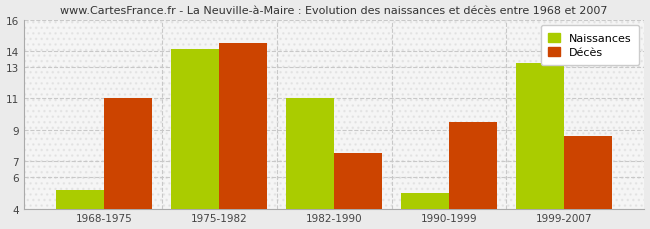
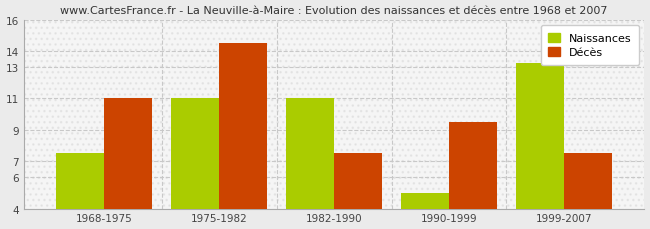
Naissances/1968-1975: 5.2 -> 7.5
Naissances/1975-1982: 14.1 -> 11.0
Décès/1999-2007: 8.6 -> 7.5
